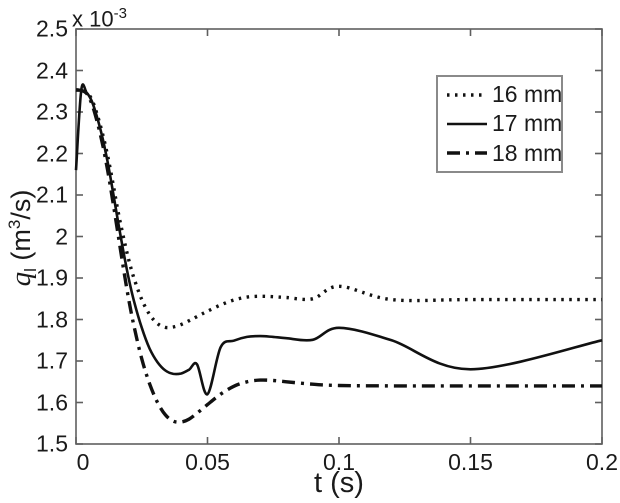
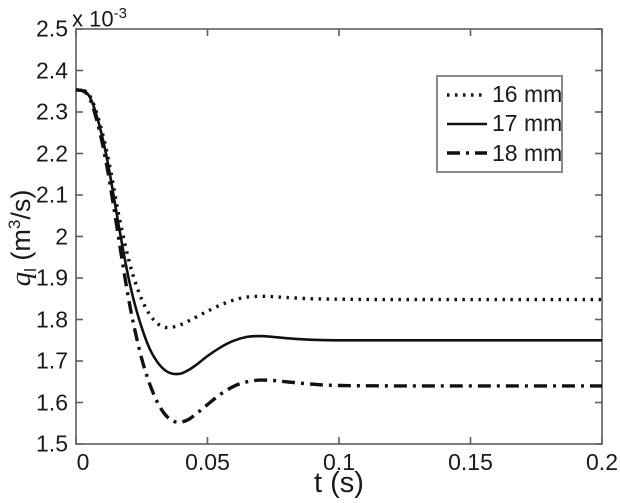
17 mm/0: 2.16 -> 2.35
17 mm/0.05: 1.62 -> 1.71
16 mm/0.1: 1.88 -> 1.85
17 mm/0.1: 1.78 -> 1.75
17 mm/0.15: 1.68 -> 1.75
